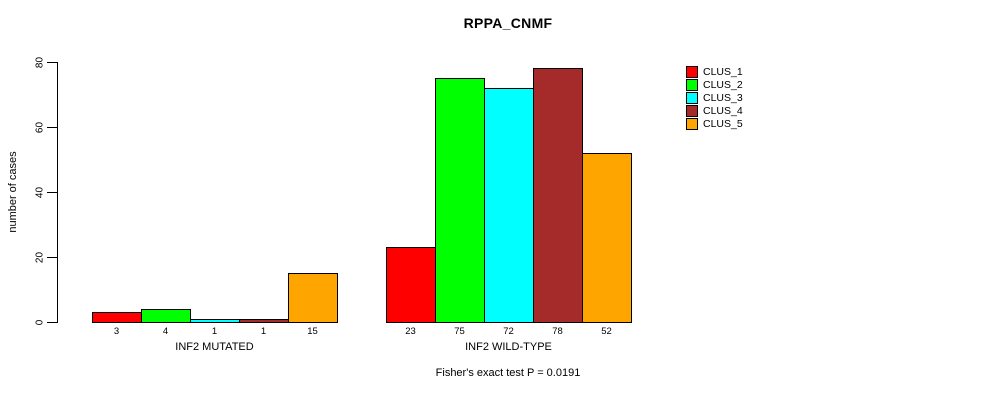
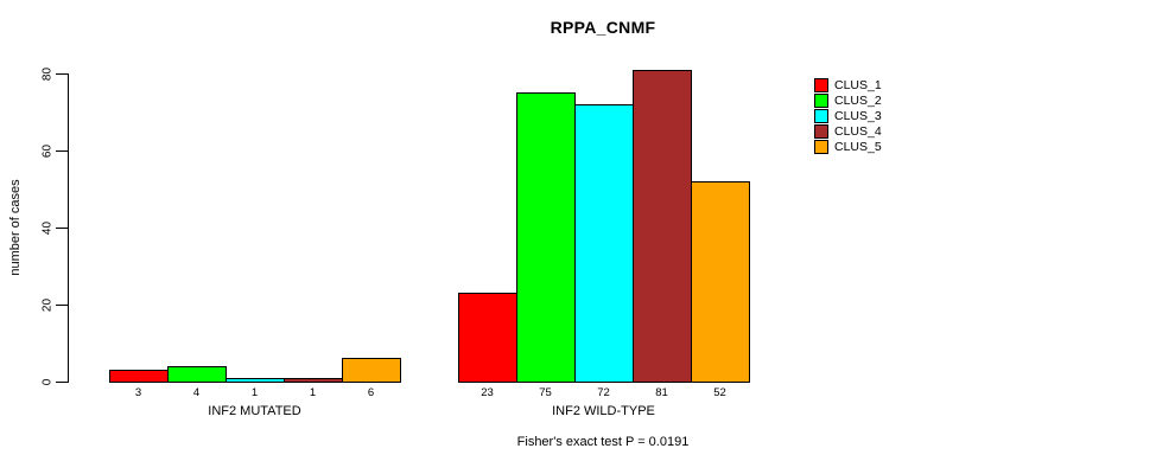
CLUS_5/INF2 MUTATED: 15 -> 6
CLUS_4/INF2 WILD-TYPE: 78 -> 81
